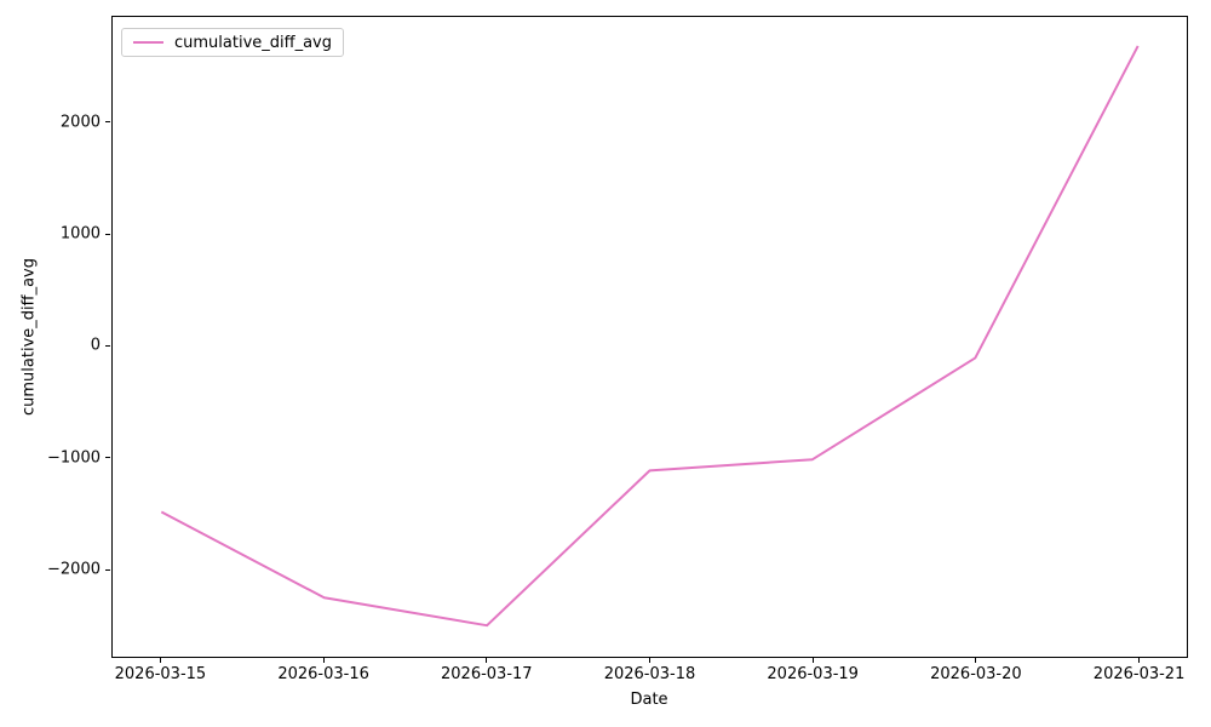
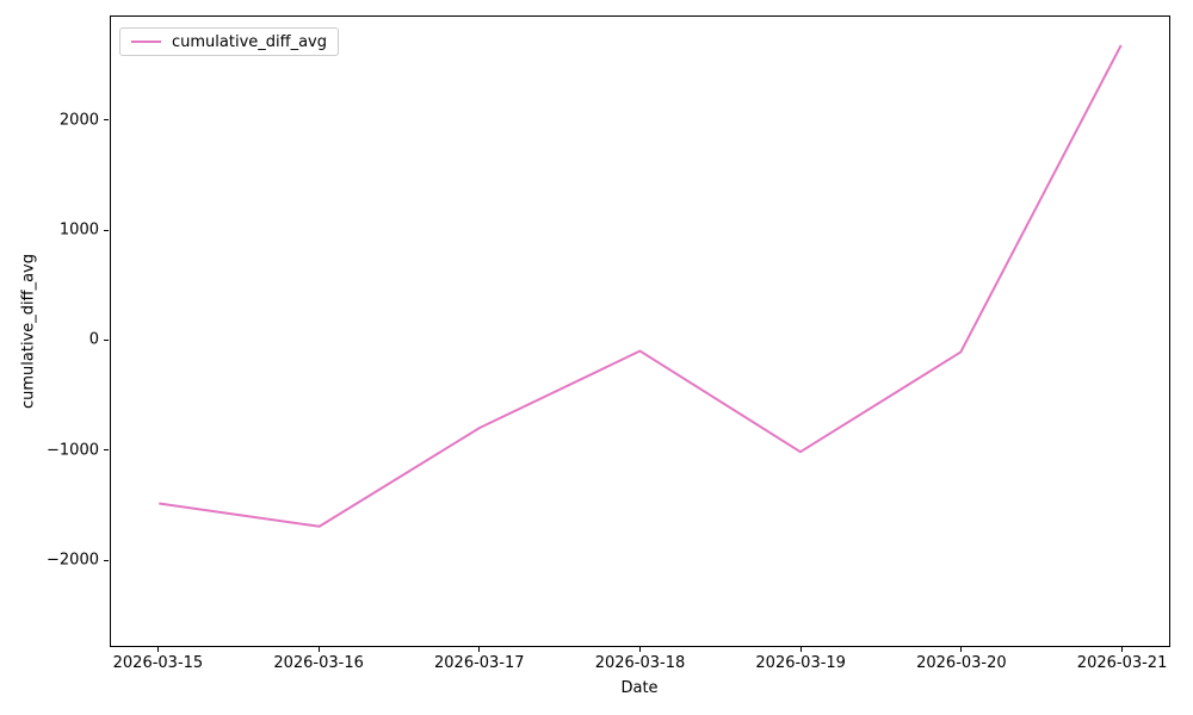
2026-03-16: -2300 -> -1700
2026-03-17: -2500 -> -800
2026-03-18: -1100 -> -100
